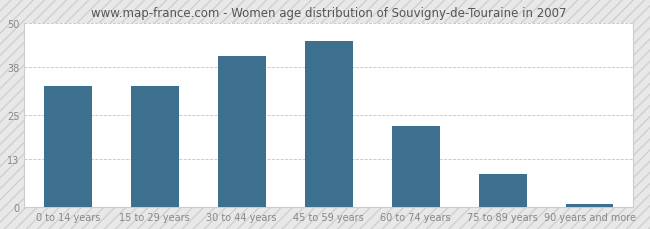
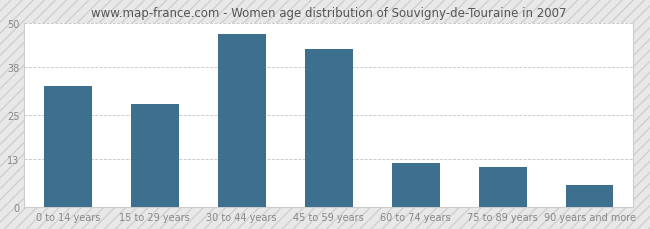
15 to 29 years: 33 -> 28
30 to 44 years: 41 -> 47
45 to 59 years: 45 -> 43
60 to 74 years: 22 -> 12
75 to 89 years: 9 -> 11
90 years and more: 1 -> 6
